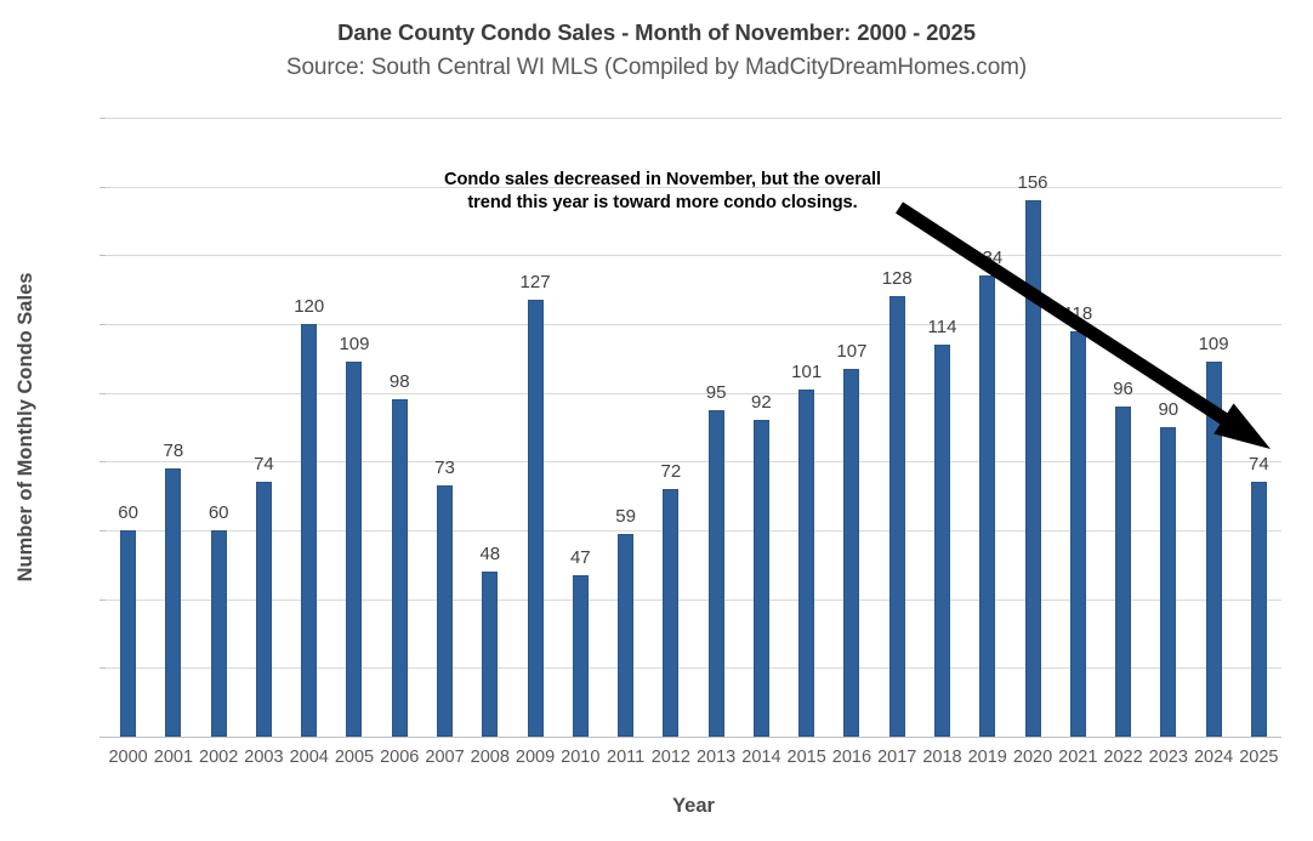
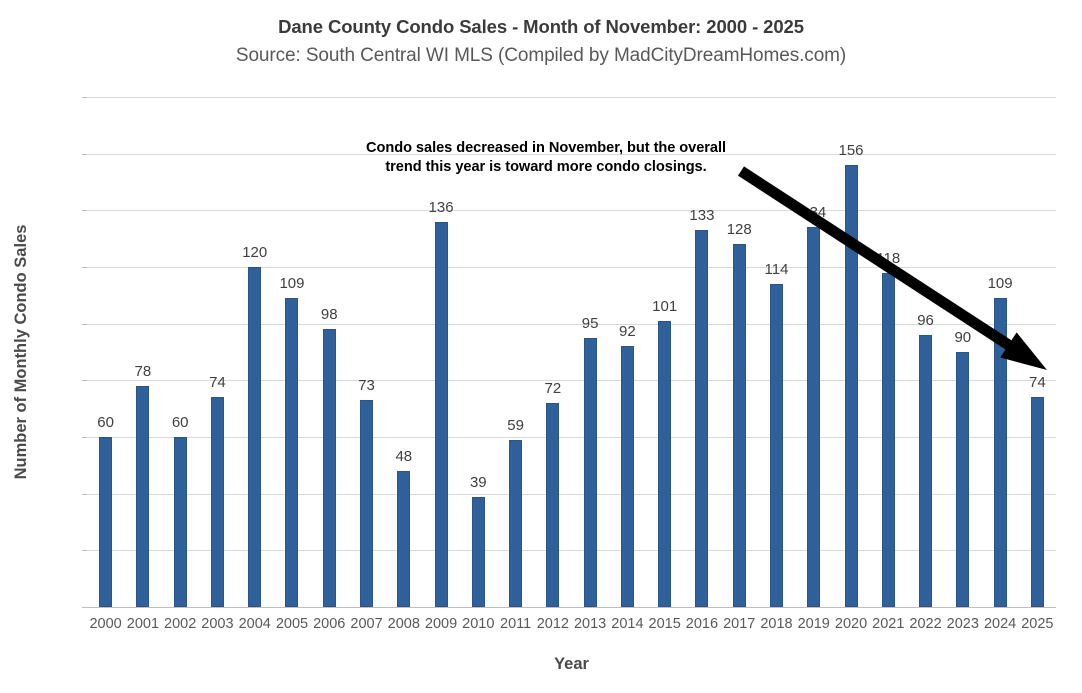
2009: 127 -> 136
2010: 47 -> 39
2016: 107 -> 133
